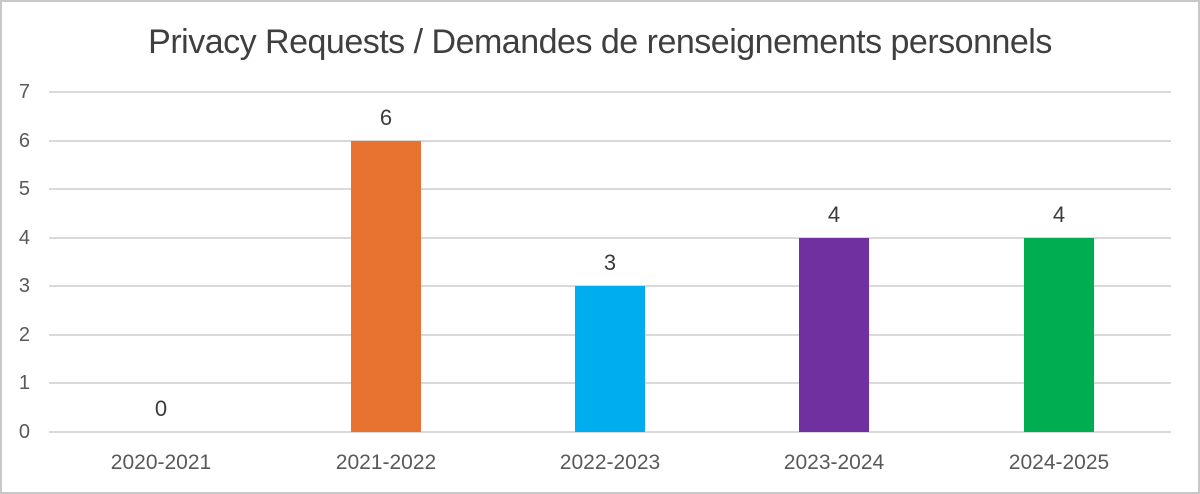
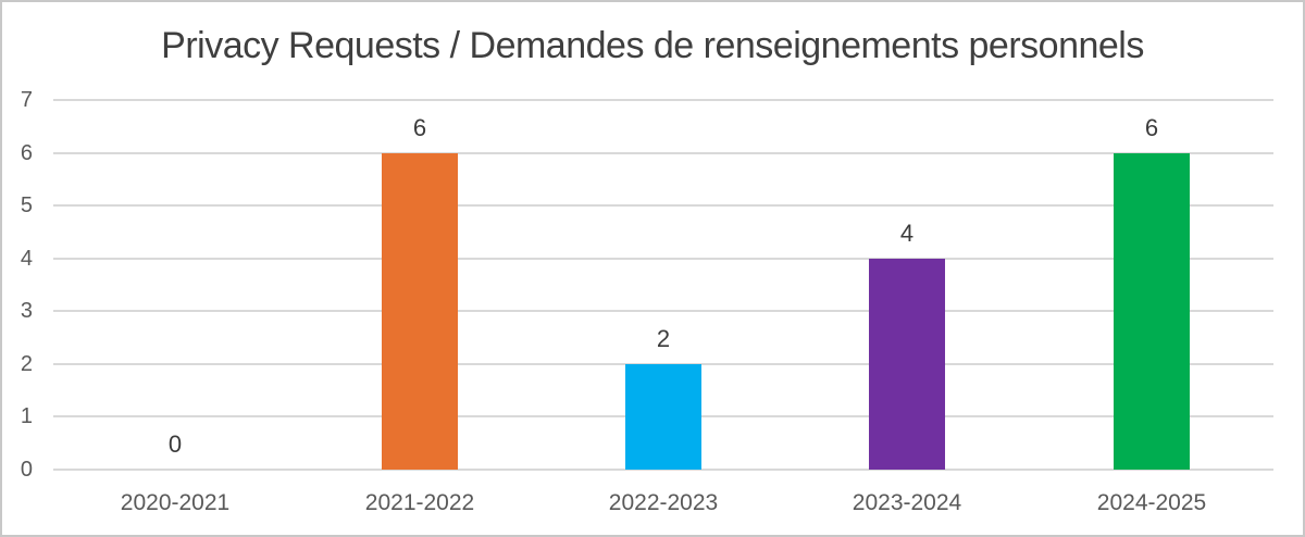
2022-2023: 3 -> 2
2024-2025: 4 -> 6
